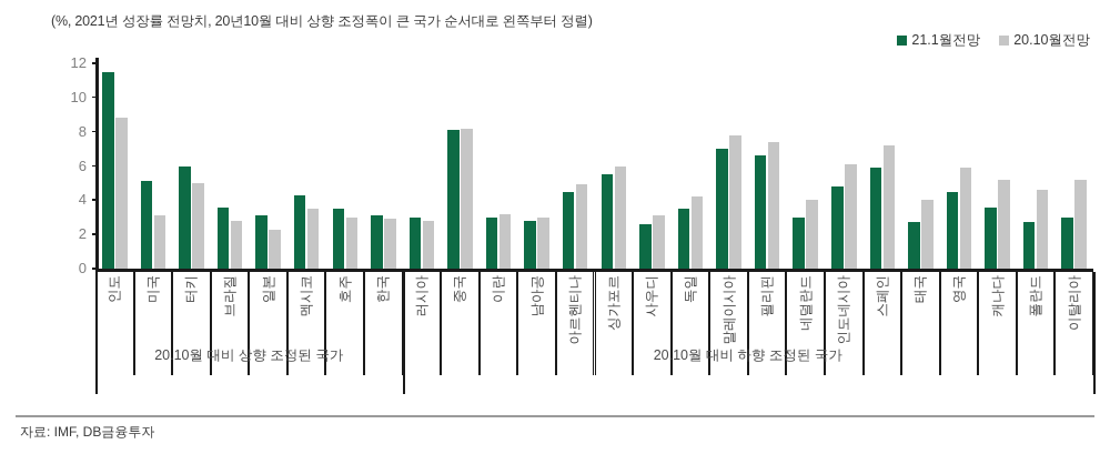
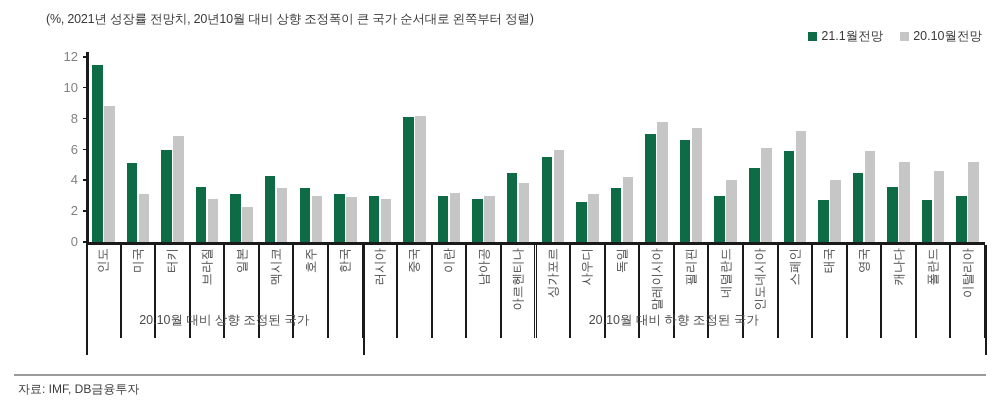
20.10월전망/터키: 5.0 -> 6.9
20.10월전망/아르헨티나: 4.9 -> 3.8
